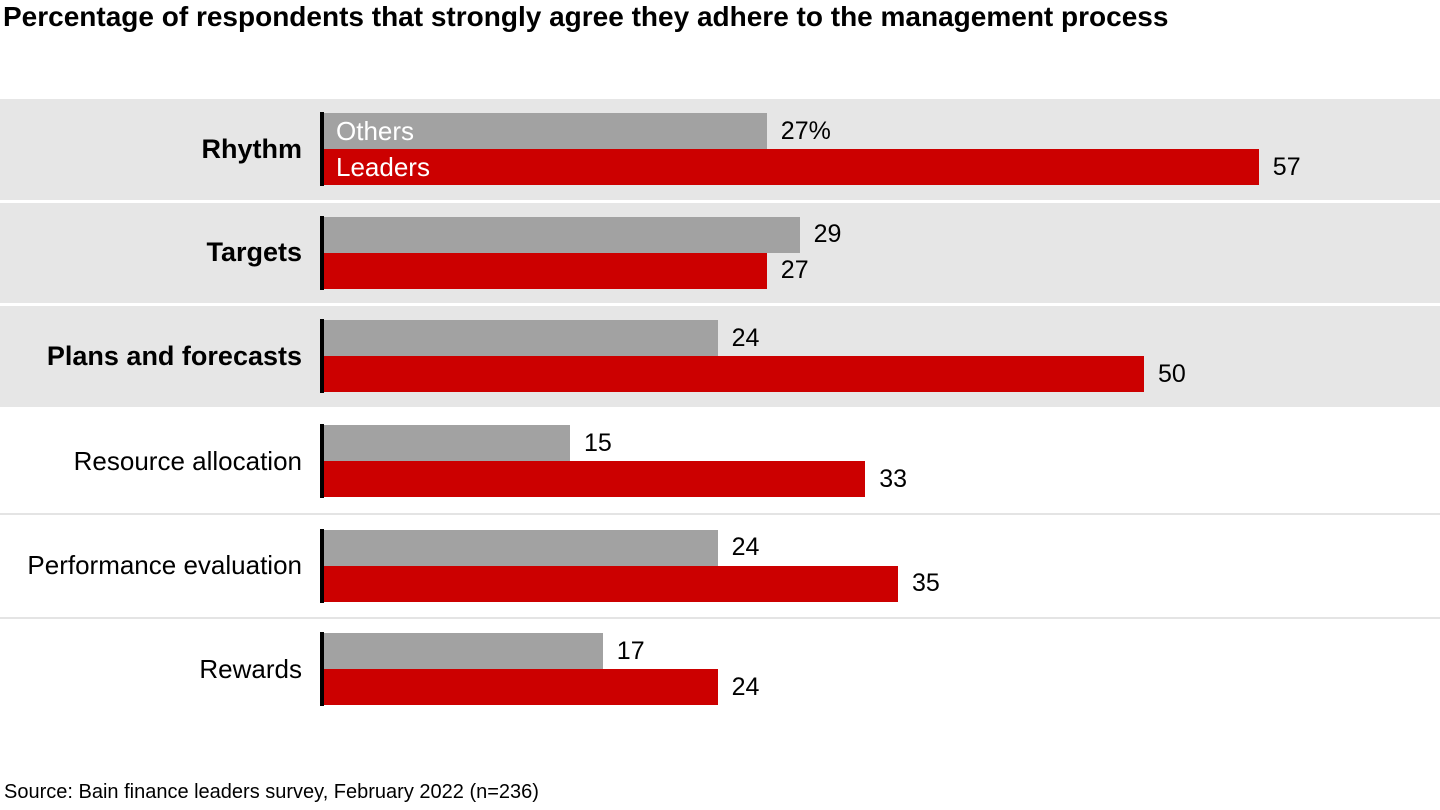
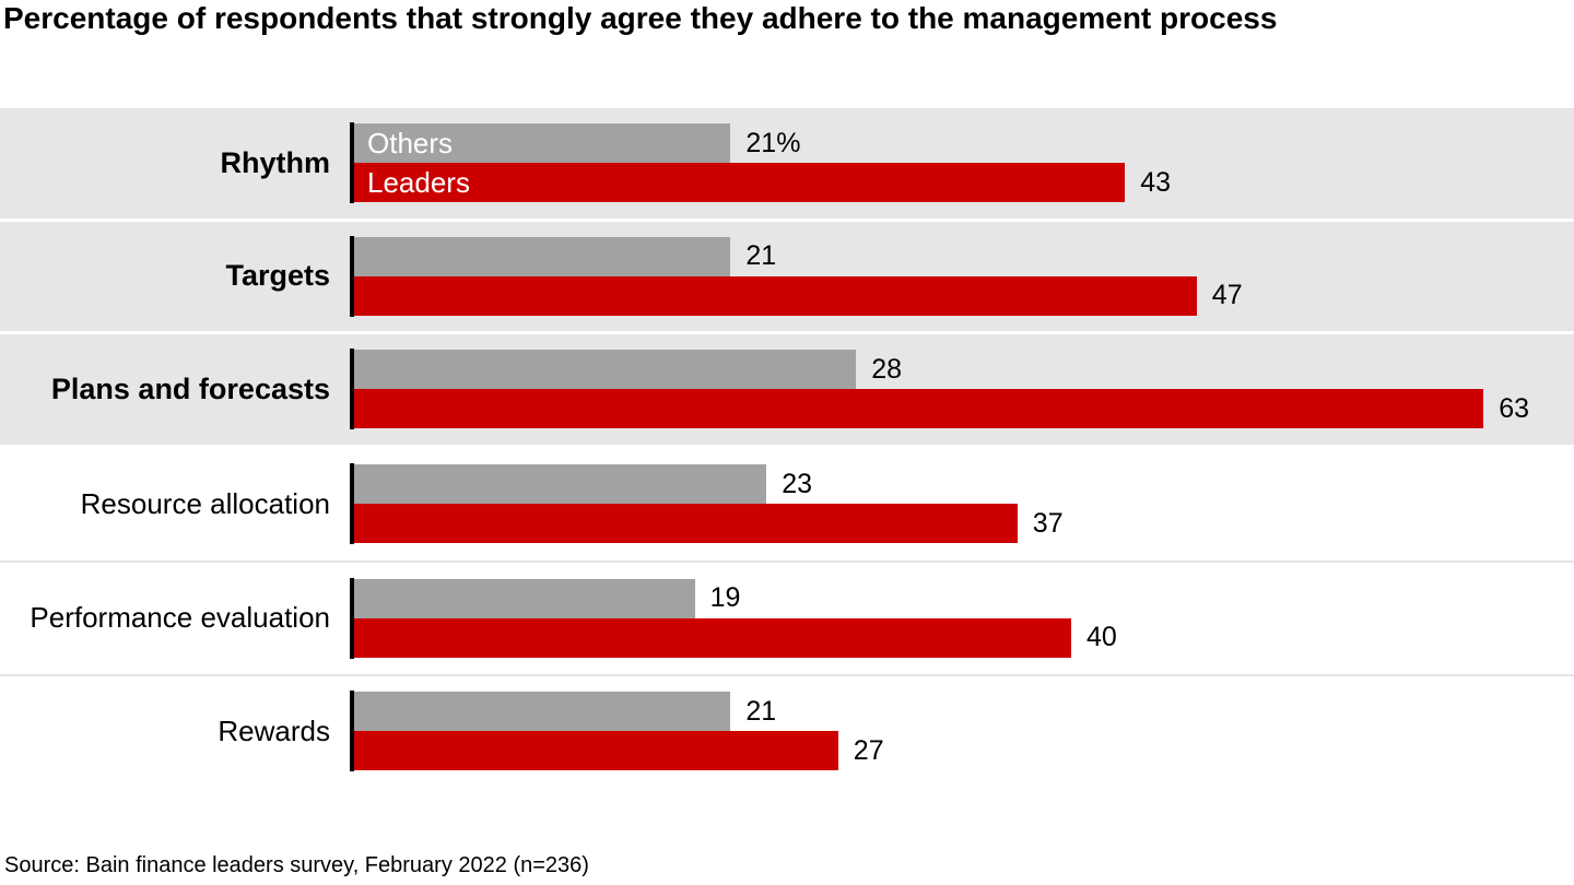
Others/Rhythm: 27% -> 21%
Leaders/Rhythm: 57 -> 43
Others/Targets: 29 -> 21
Leaders/Targets: 27 -> 47
Others/Plans and forecasts: 24 -> 28
Leaders/Plans and forecasts: 50 -> 63
Others/Resource allocation: 15 -> 23
Leaders/Resource allocation: 33 -> 37
Others/Performance evaluation: 24 -> 19
Leaders/Performance evaluation: 35 -> 40
Others/Rewards: 17 -> 21
Leaders/Rewards: 24 -> 27
